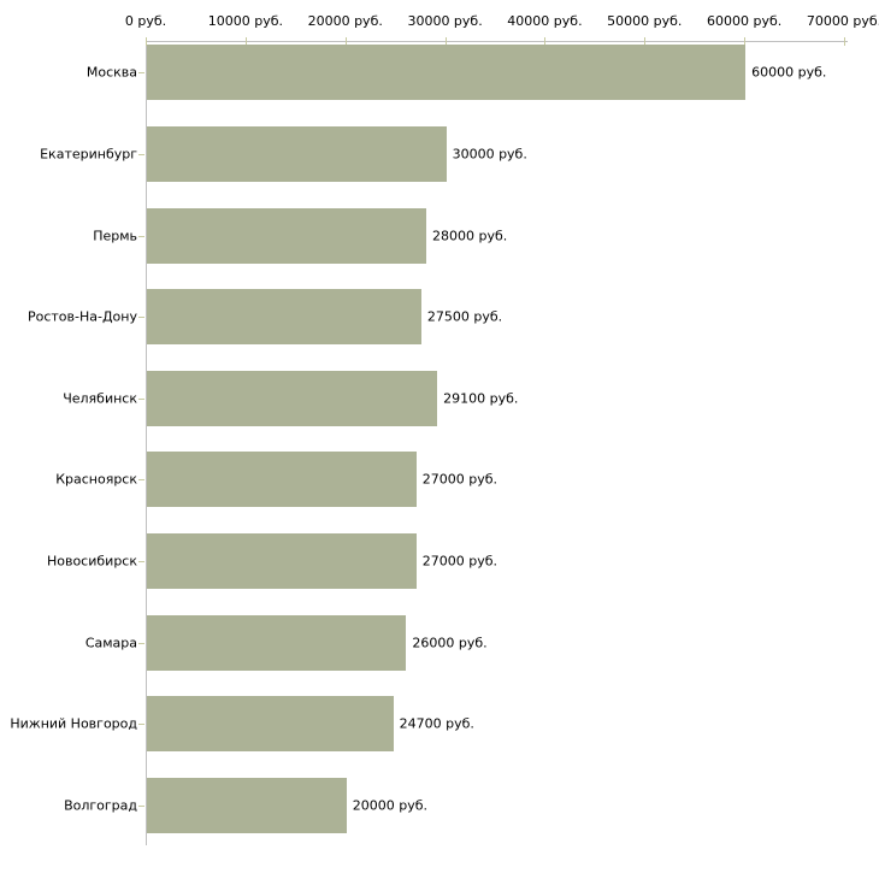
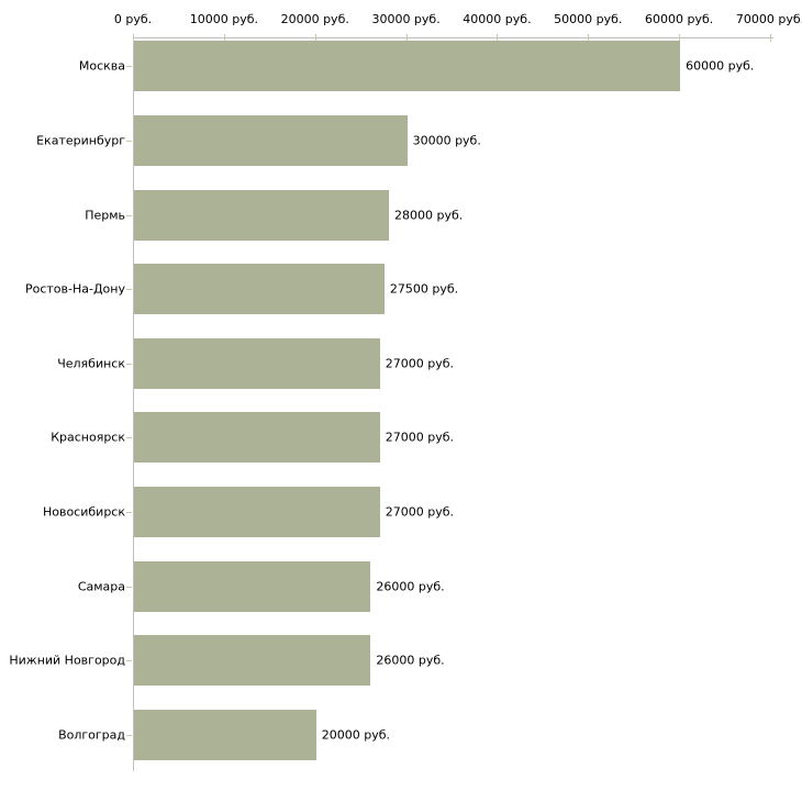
Челябинск: 29100 -> 27000
Нижний Новгород: 24700 -> 26000
